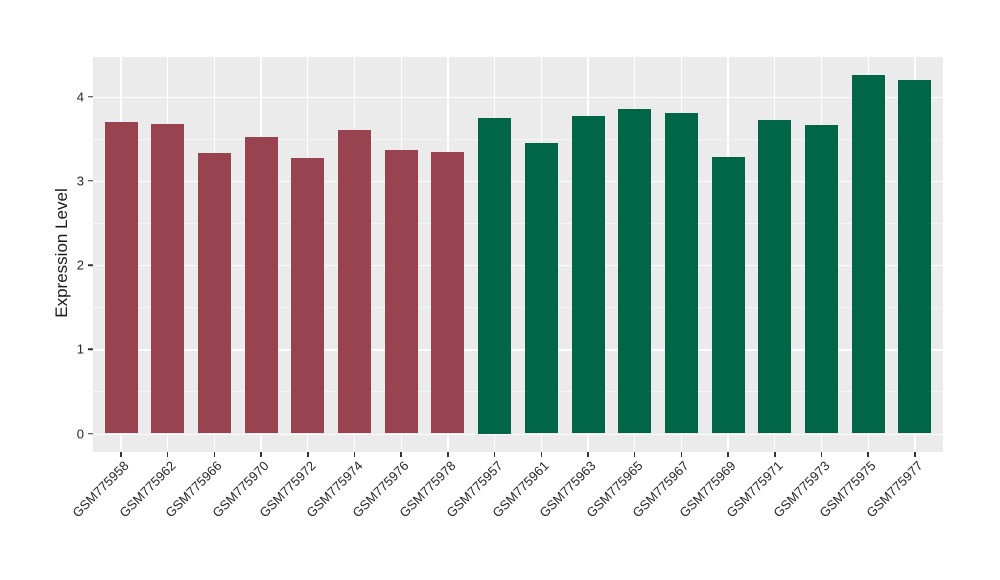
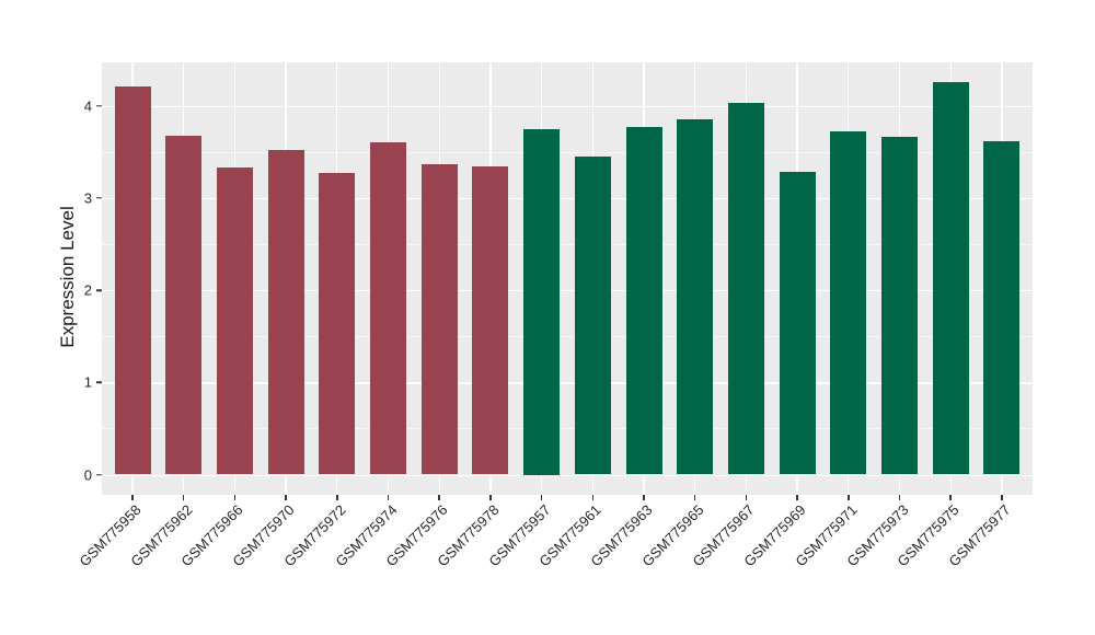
GSM775958: 3.7 -> 4.2
GSM775967: 3.8 -> 4.0
GSM775977: 4.2 -> 3.6
